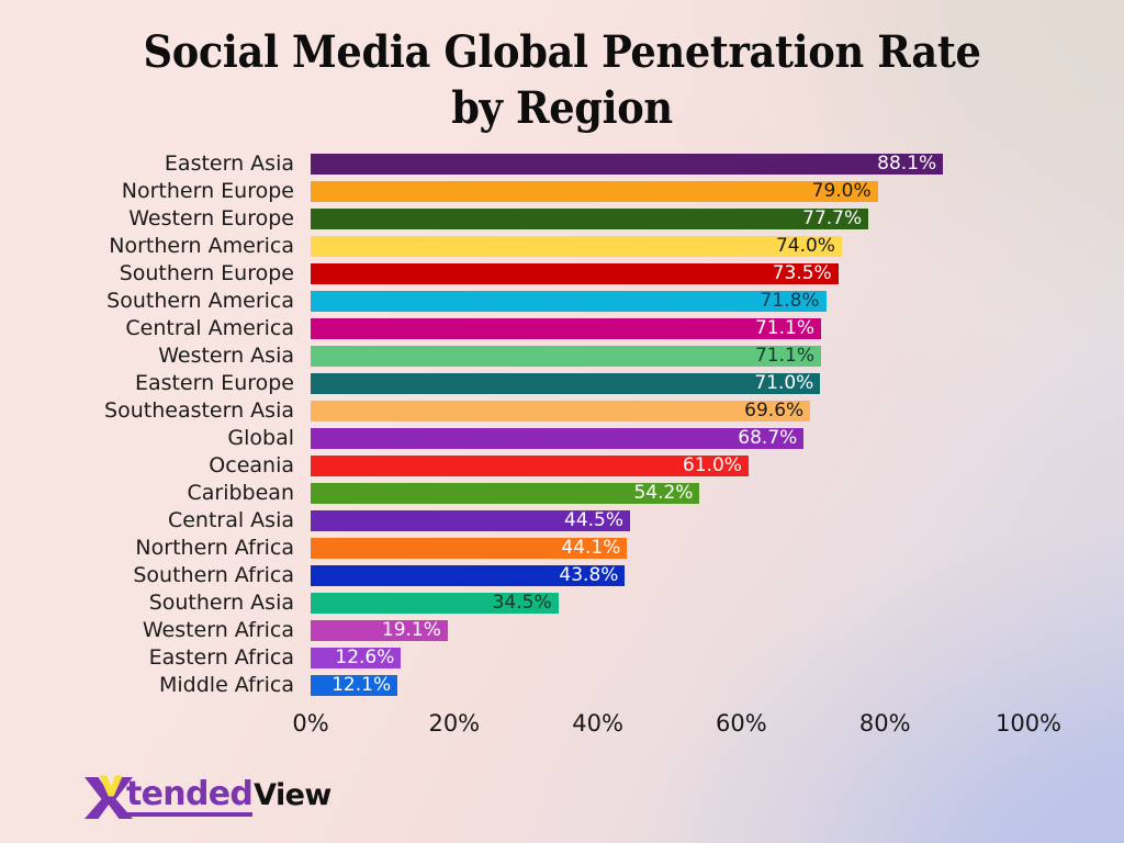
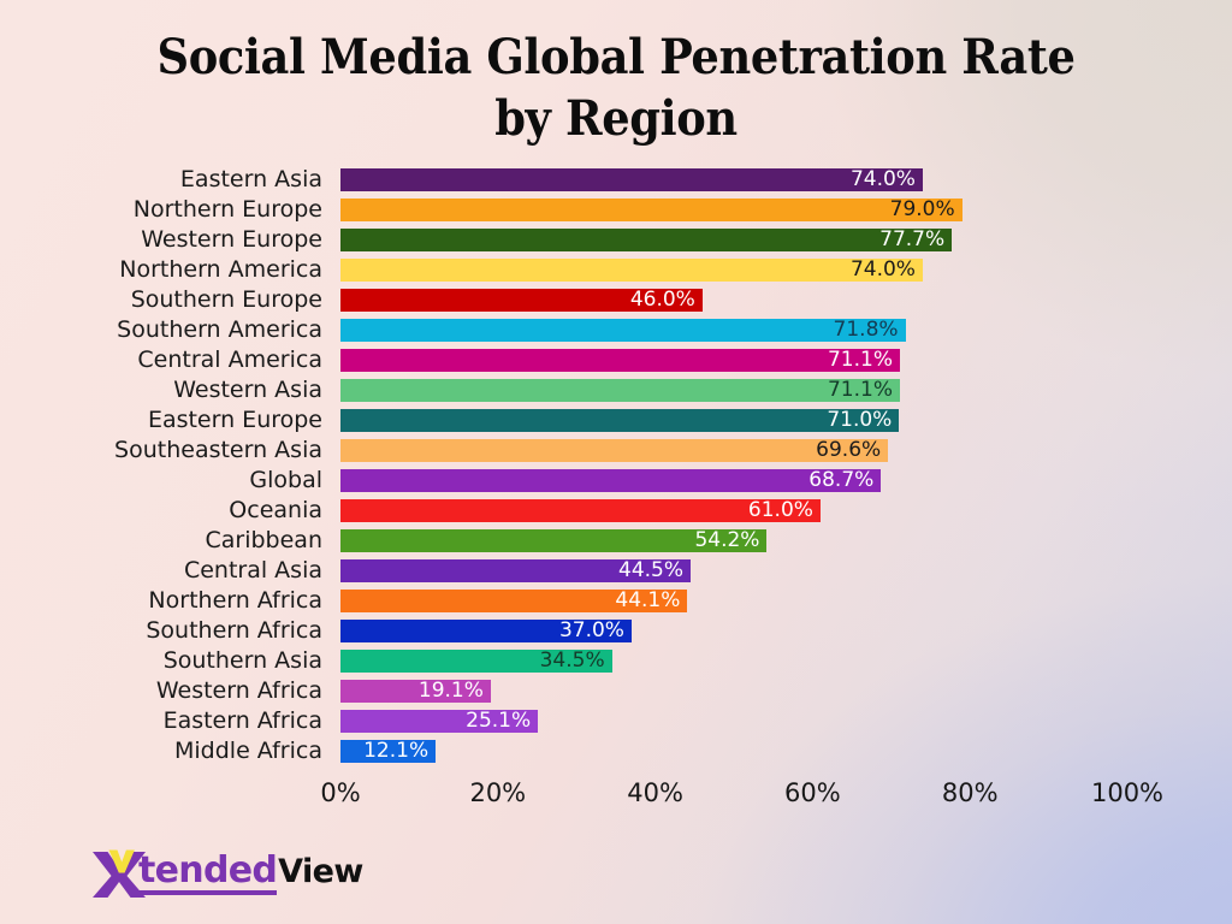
Eastern Asia: 88.1% -> 74.0%
Southern Europe: 73.5% -> 46.0%
Southern Africa: 43.8% -> 37.0%
Eastern Africa: 12.6% -> 25.1%
